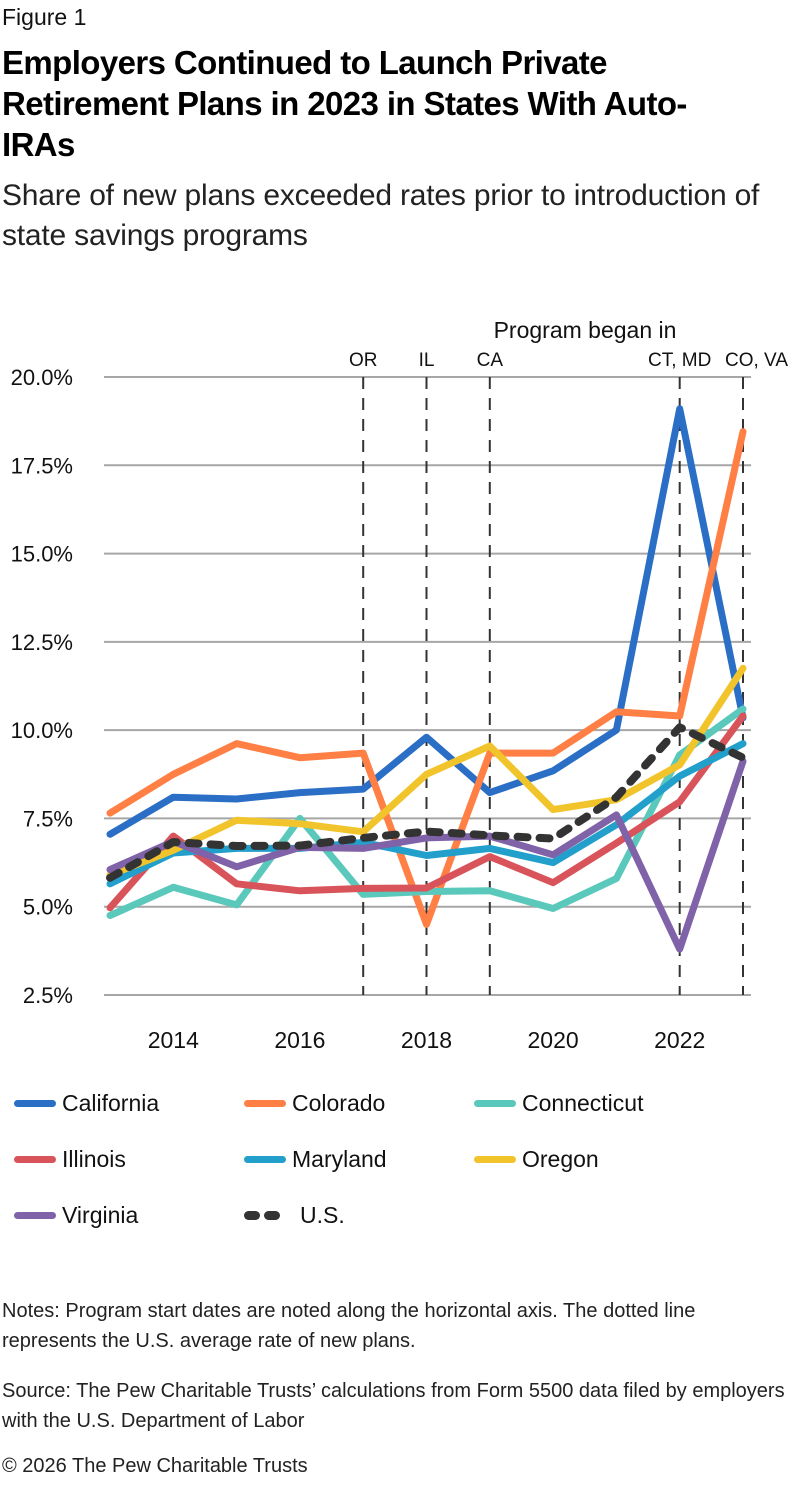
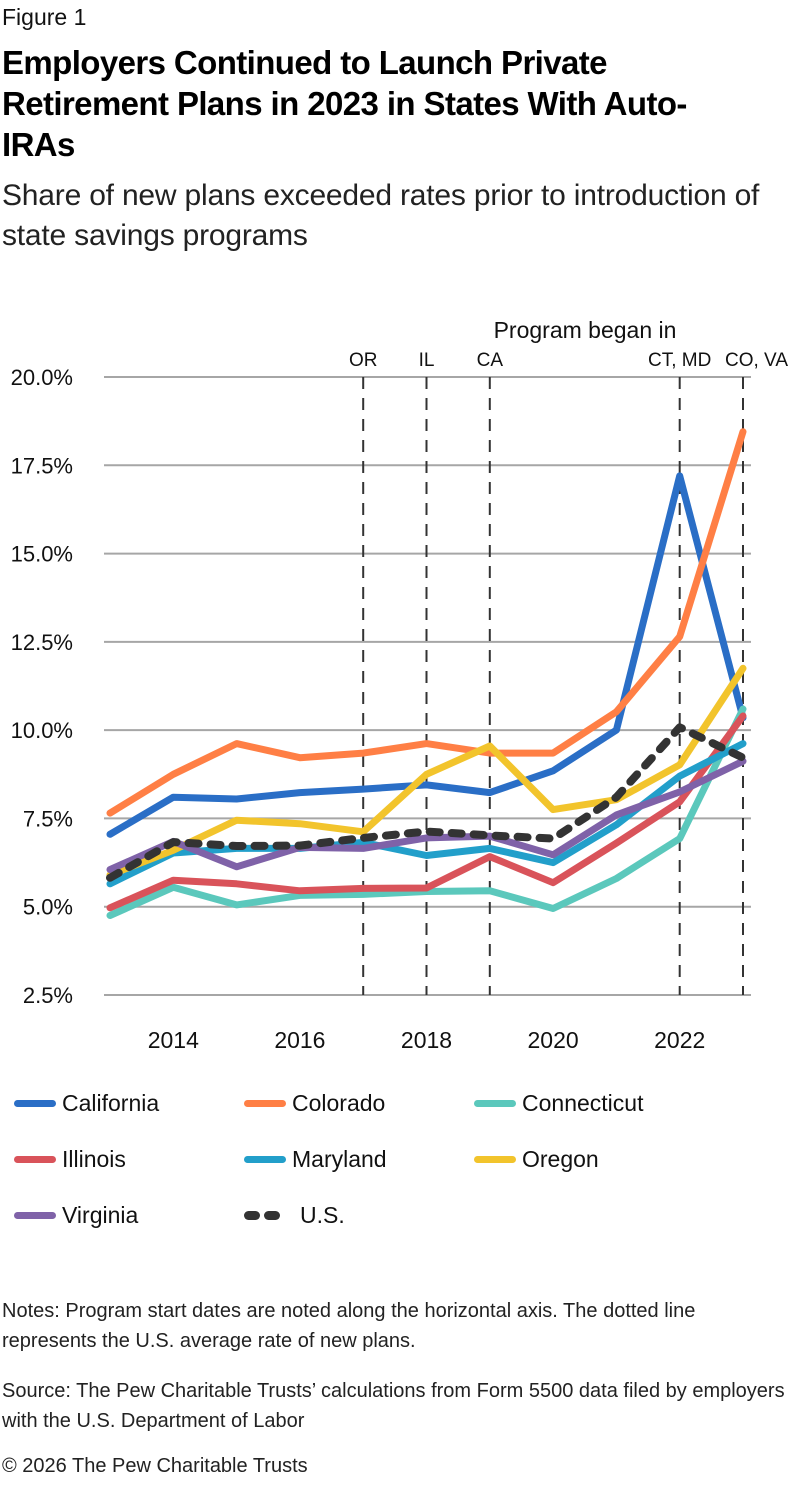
Illinois/2014: 7.0% -> 5.8%
Connecticut/2016: 7.5% -> 5.3%
California/2018: 9.8% -> 8.4%
Colorado/2018: 4.5% -> 9.6%
California/2022: 19.1% -> 17.2%
Colorado/2022: 10.4% -> 12.7%
Connecticut/2022: 9.3% -> 6.9%
Virginia/2022: 3.8% -> 8.2%
